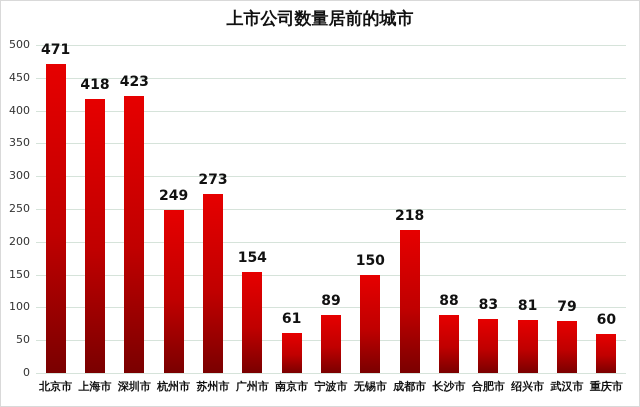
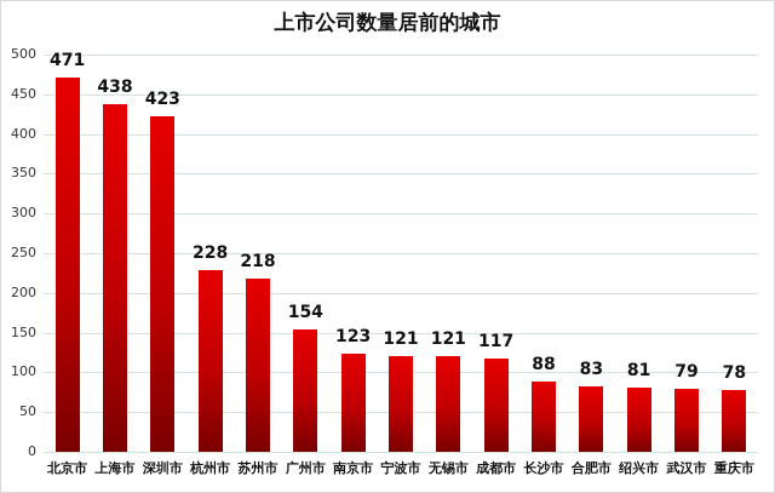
上海市: 418 -> 438
杭州市: 249 -> 228
苏州市: 273 -> 218
南京市: 61 -> 123
宁波市: 89 -> 121
无锡市: 150 -> 121
成都市: 218 -> 117
重庆市: 60 -> 78
